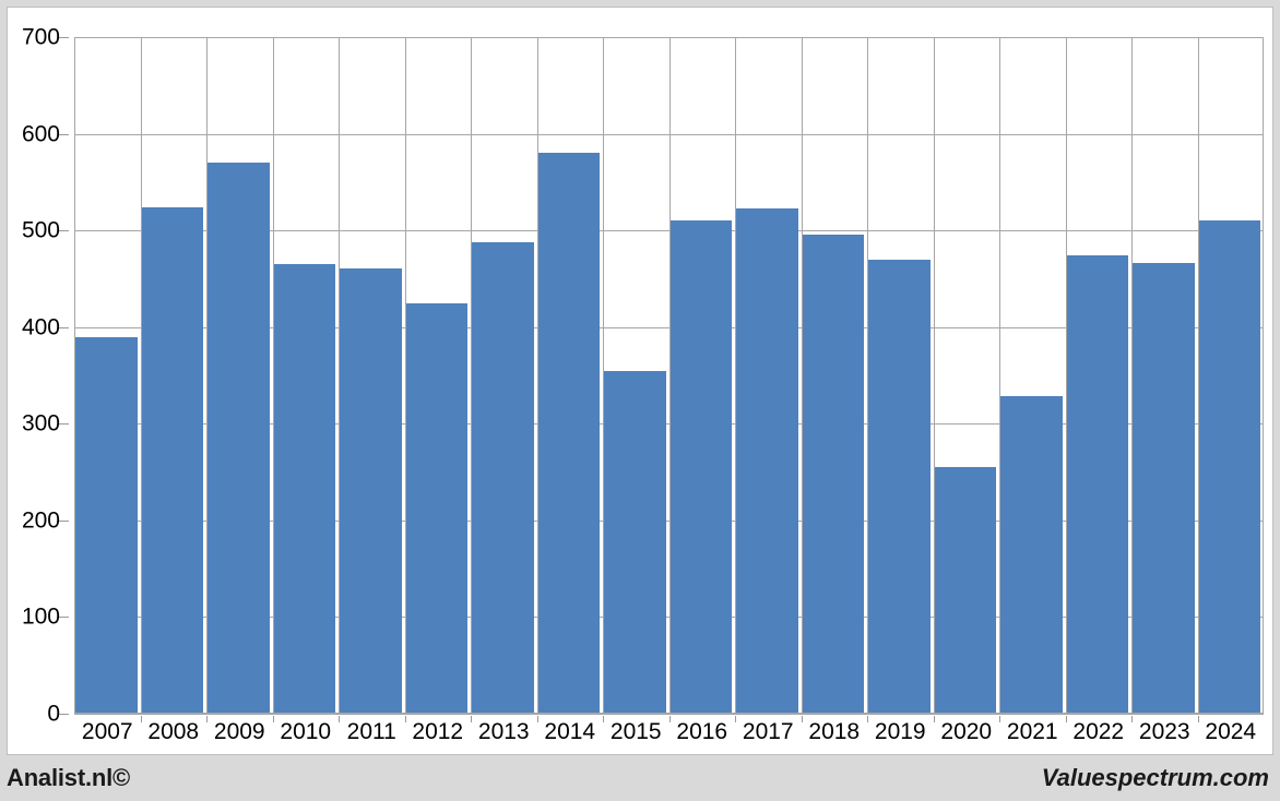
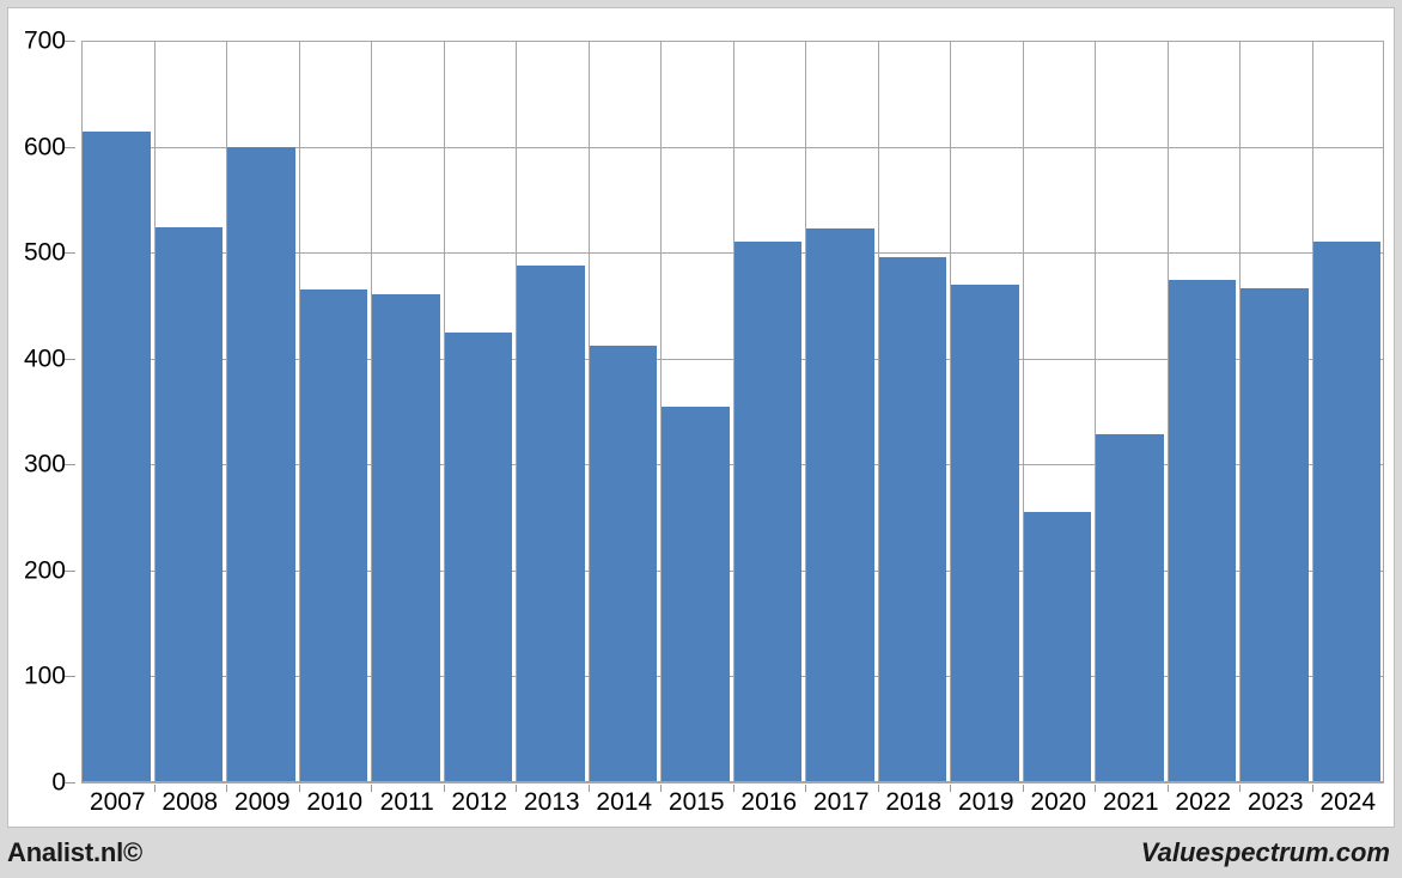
2007: 390 -> 610
2009: 570 -> 600
2014: 580 -> 410
